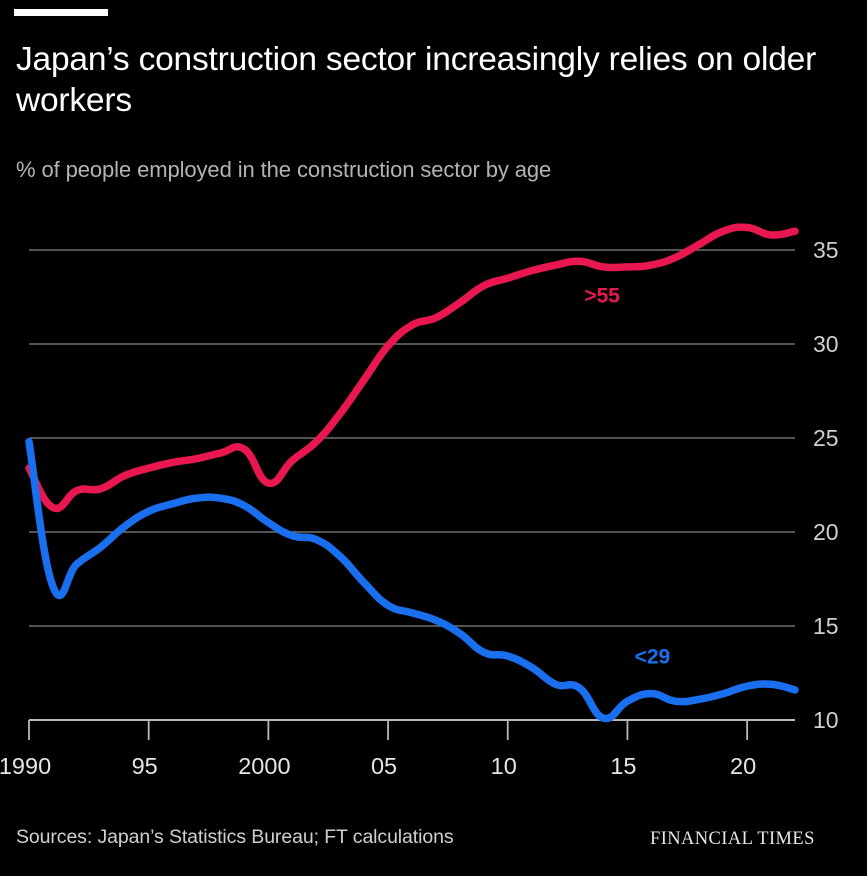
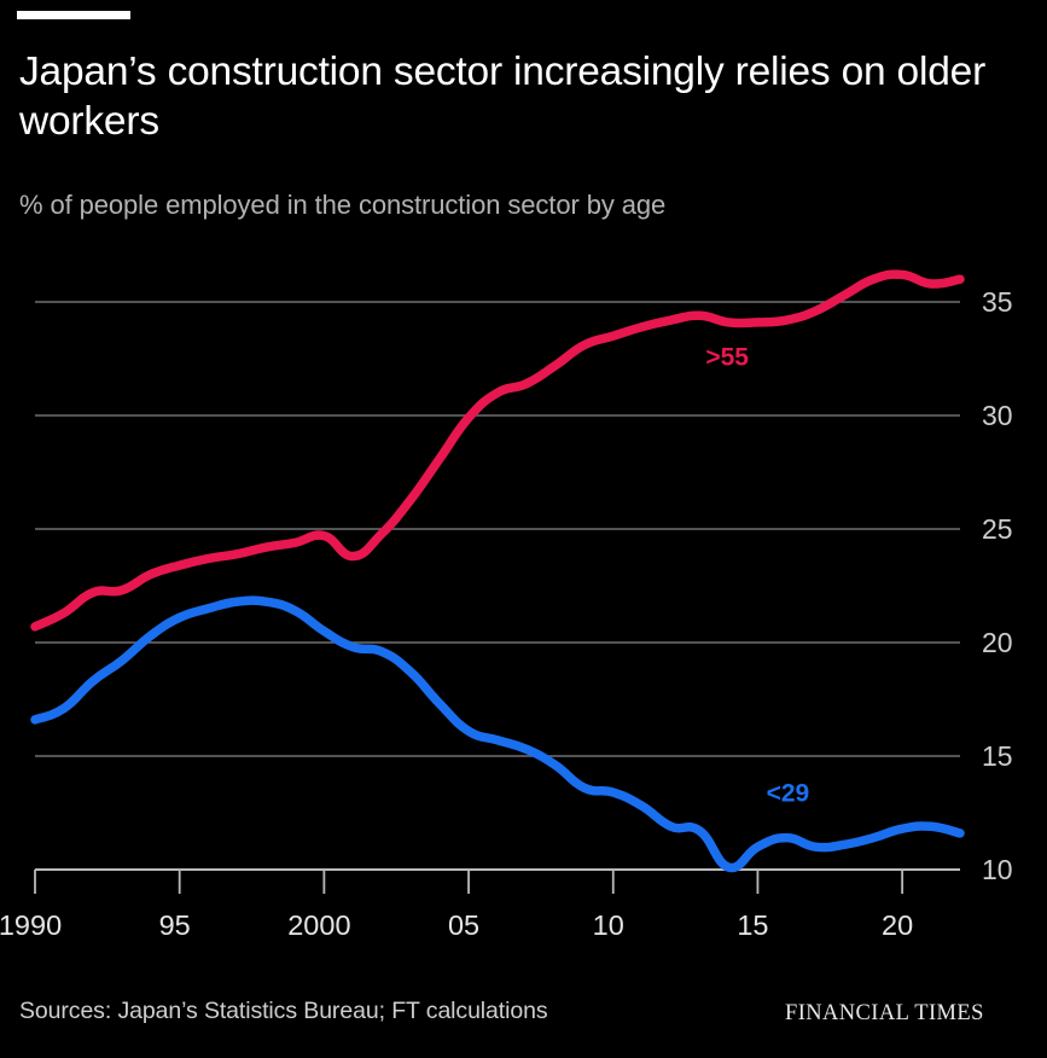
>55/1990: 23.4 -> 20.7
<29/1990: 24.8 -> 16.6
>55/2000: 22.6 -> 24.7
